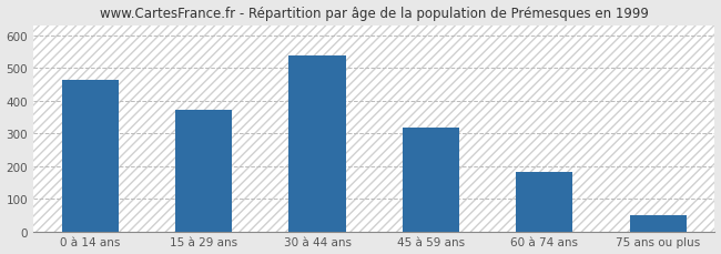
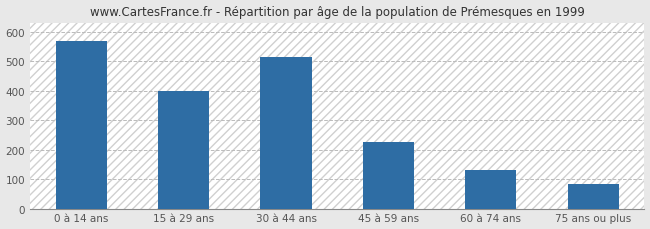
0 à 14 ans: 465 -> 570
15 à 29 ans: 372 -> 400
30 à 44 ans: 537 -> 515
45 à 59 ans: 318 -> 225
60 à 74 ans: 182 -> 130
75 ans ou plus: 50 -> 85
